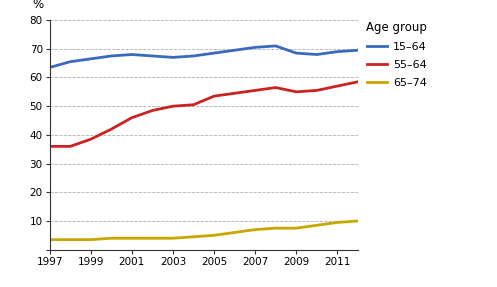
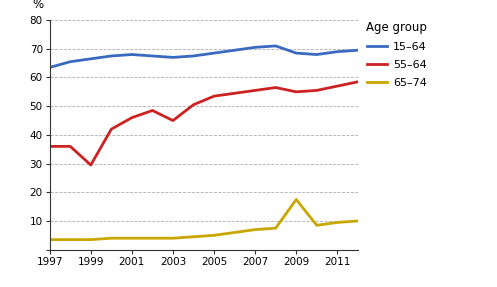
55–64/1999: 38.5 -> 29.5
55–64/2003: 50.0 -> 45.0
65–74/2009: 7.5 -> 17.5
